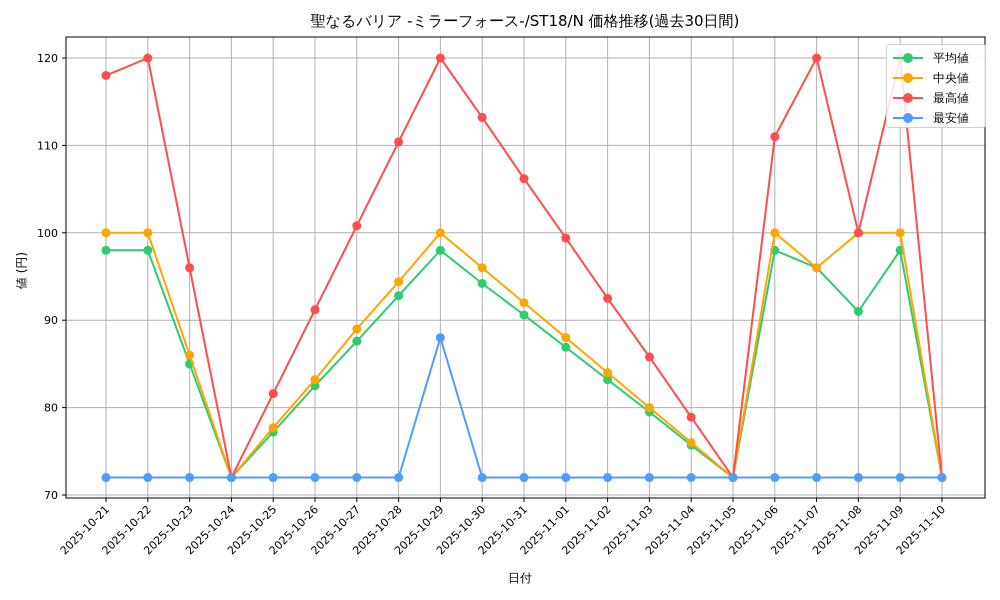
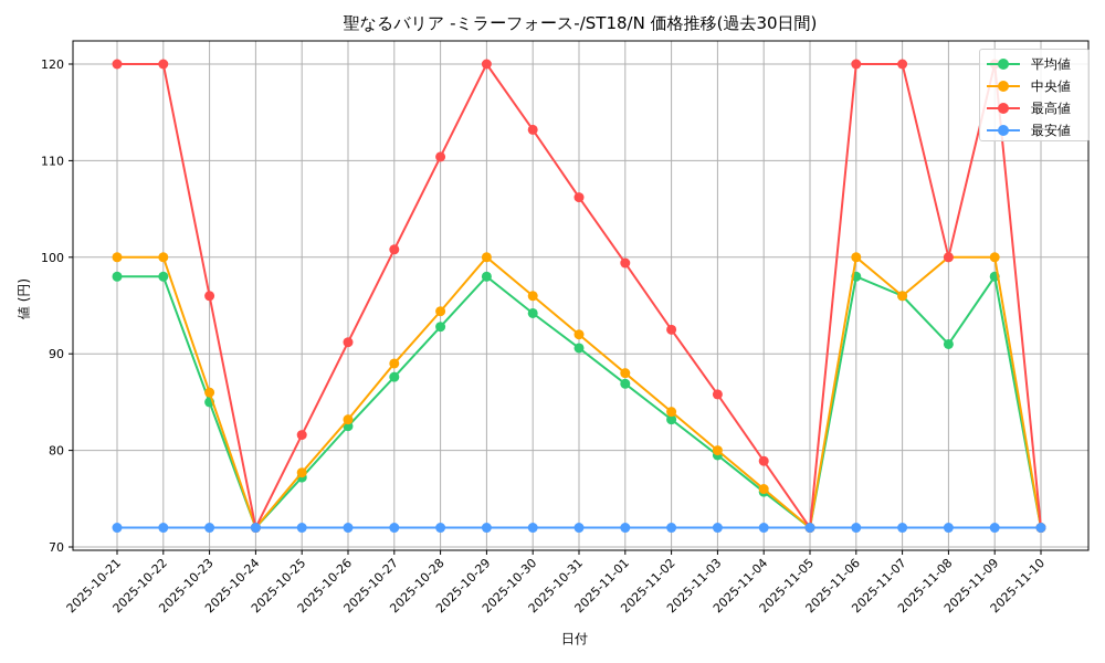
最高値/2025-10-21: 118 -> 120
最安値/2025-10-29: 88 -> 72
最高値/2025-11-06: 111 -> 120
